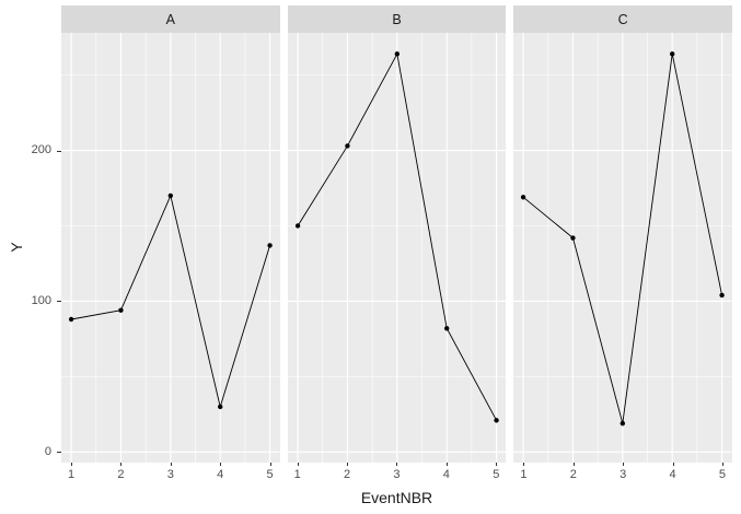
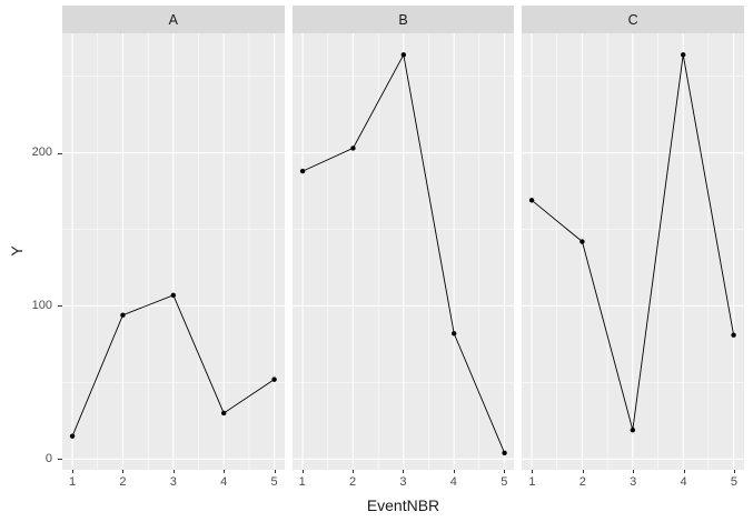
A/1: 88 -> 15
B/1: 150 -> 188
A/3: 170 -> 107
A/5: 137 -> 52
B/5: 21 -> 4
C/5: 104 -> 81
